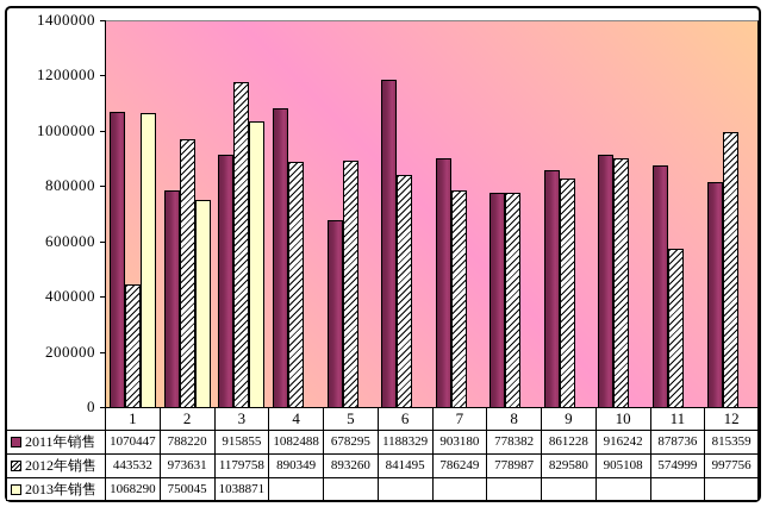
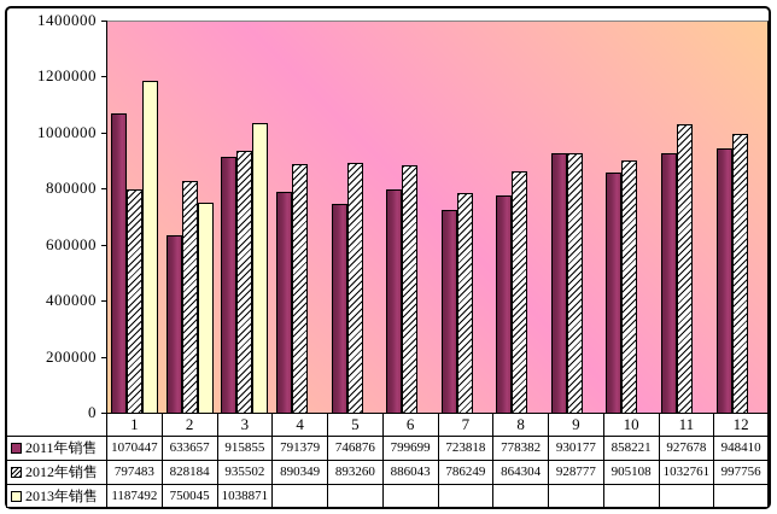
2012年销售/1: 443532 -> 797483
2013年销售/1: 1068290 -> 1187492
2011年销售/2: 788220 -> 633657
2012年销售/2: 973631 -> 828184
2012年销售/3: 1179758 -> 935502
2011年销售/4: 1082488 -> 791379
2011年销售/5: 678295 -> 746876
2011年销售/6: 1188329 -> 799699
2012年销售/6: 841495 -> 886043
2011年销售/7: 903180 -> 723818
2012年销售/8: 778987 -> 864304
2011年销售/9: 861228 -> 930177
2012年销售/9: 829580 -> 928777
2011年销售/10: 916242 -> 858221
2011年销售/11: 878736 -> 927678
2012年销售/11: 574999 -> 1032761
2011年销售/12: 815359 -> 948410
